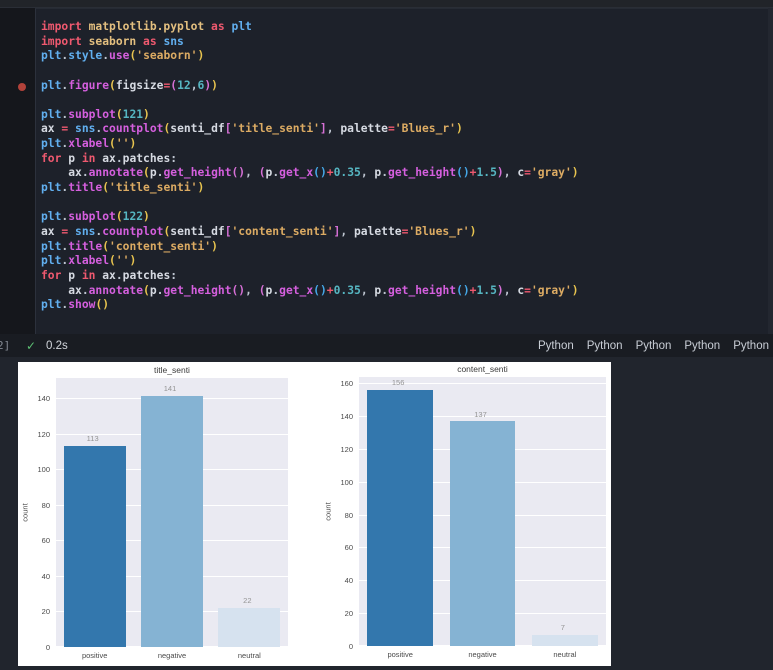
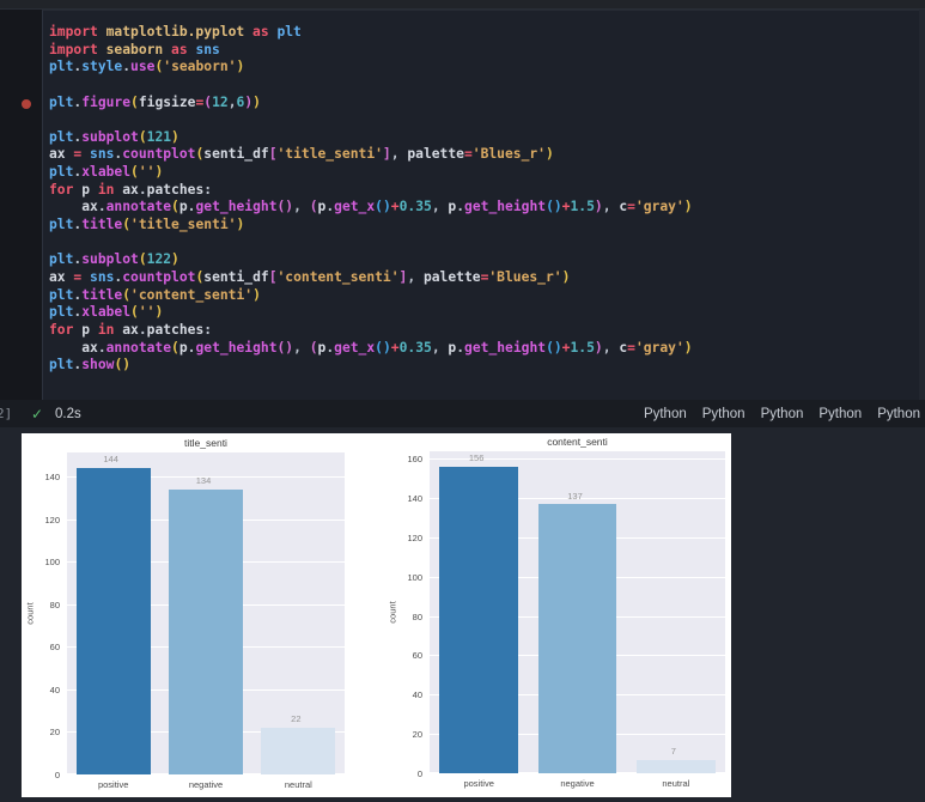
title_senti/positive: 113 -> 144
title_senti/negative: 141 -> 134
